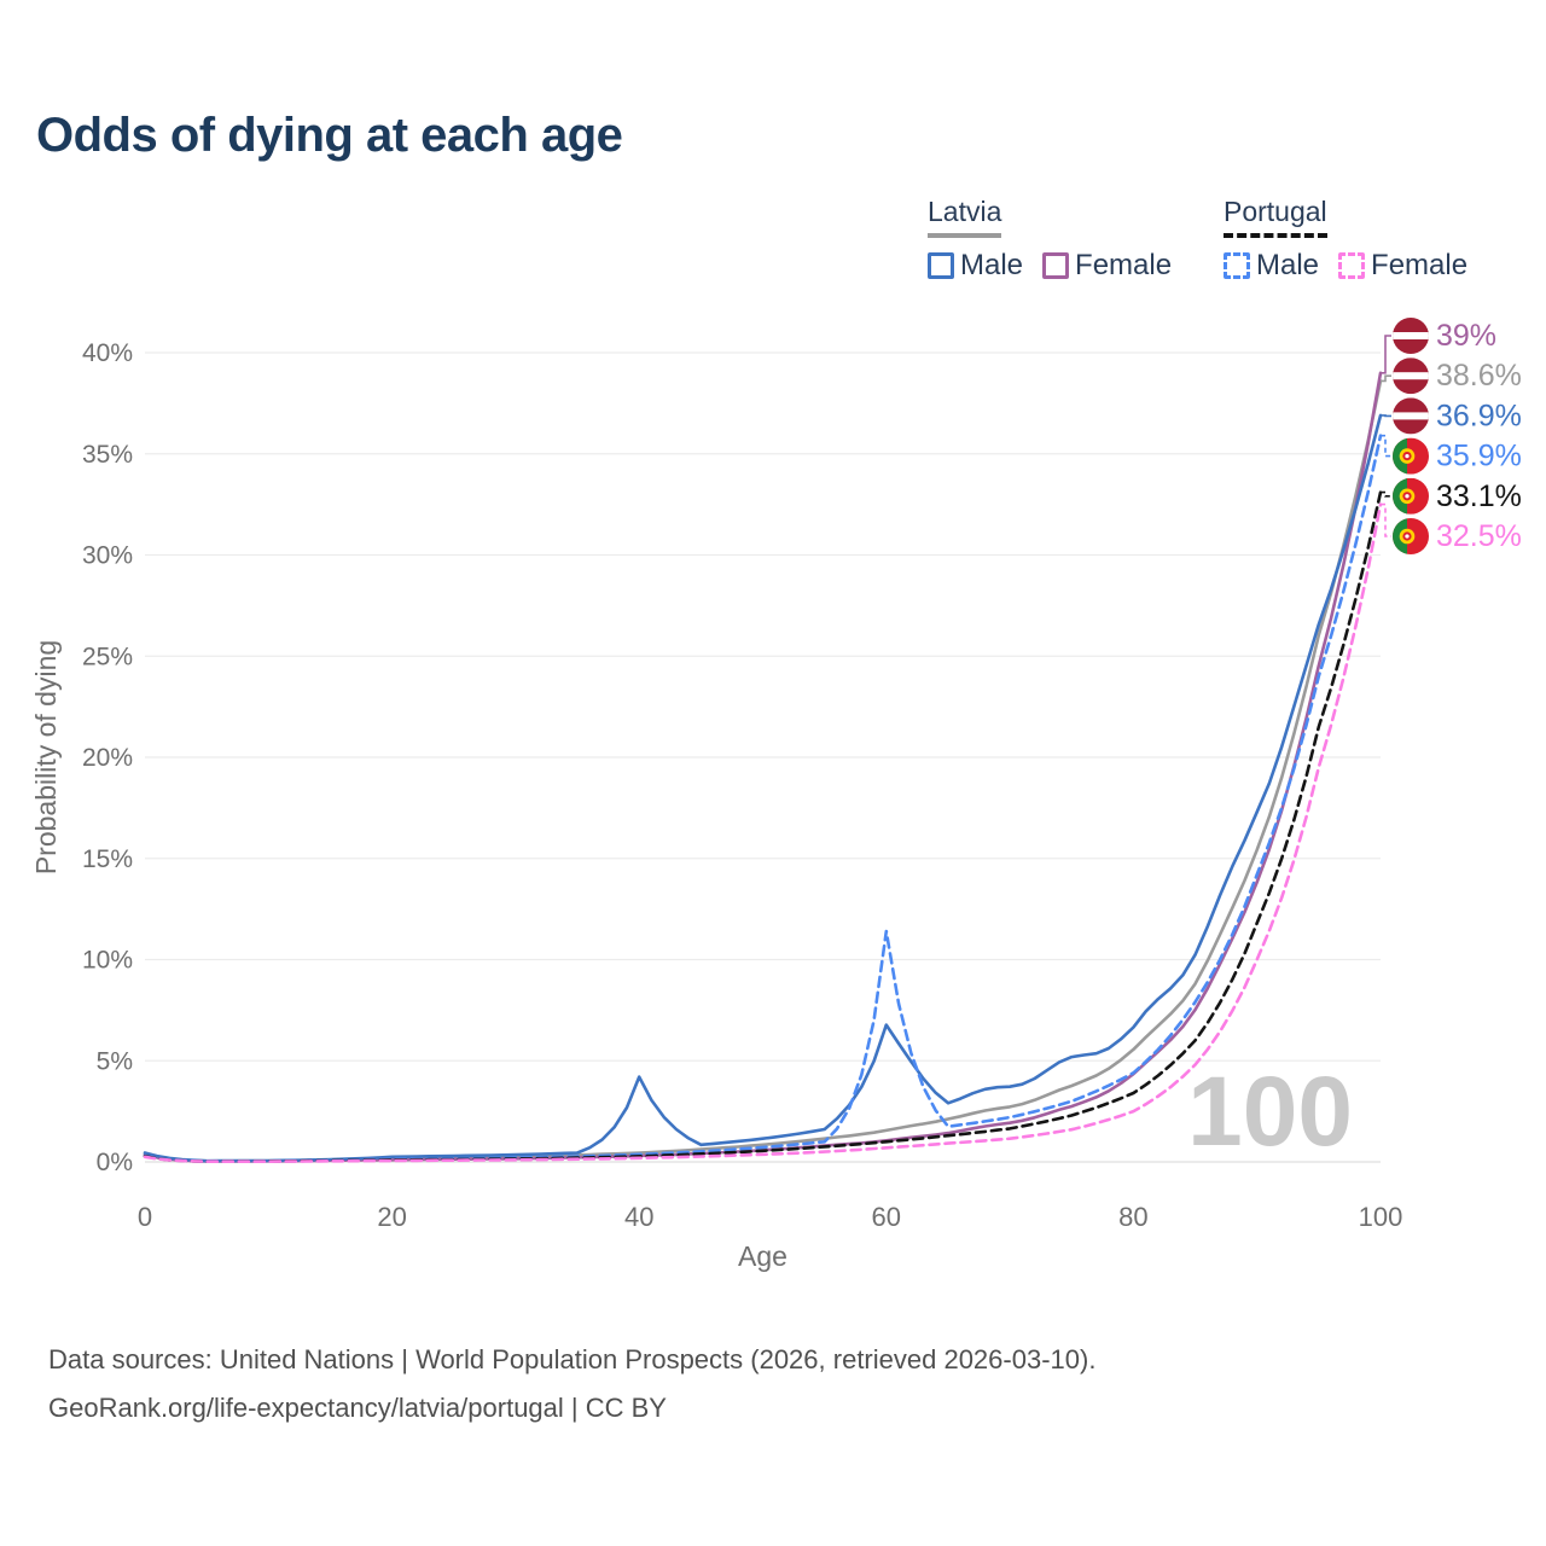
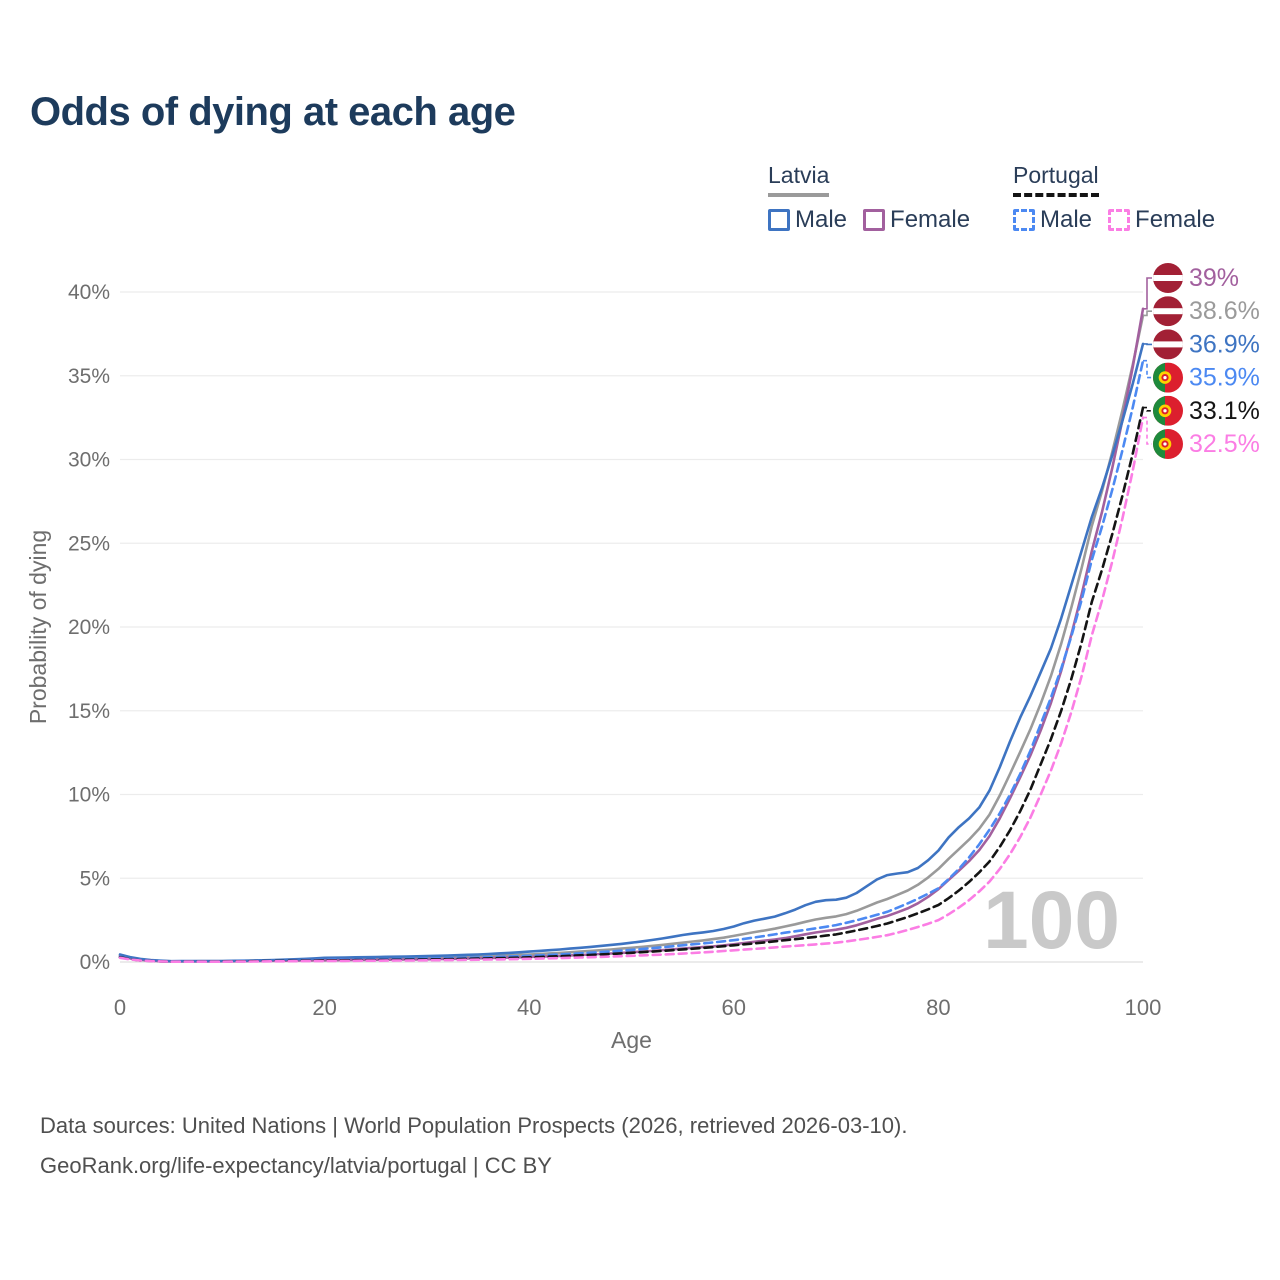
Latvia Male/40: 4.2% -> 0.6%
Latvia Male/60: 6.7% -> 2.1%
Portugal Male/60: 11.4% -> 1.3%
